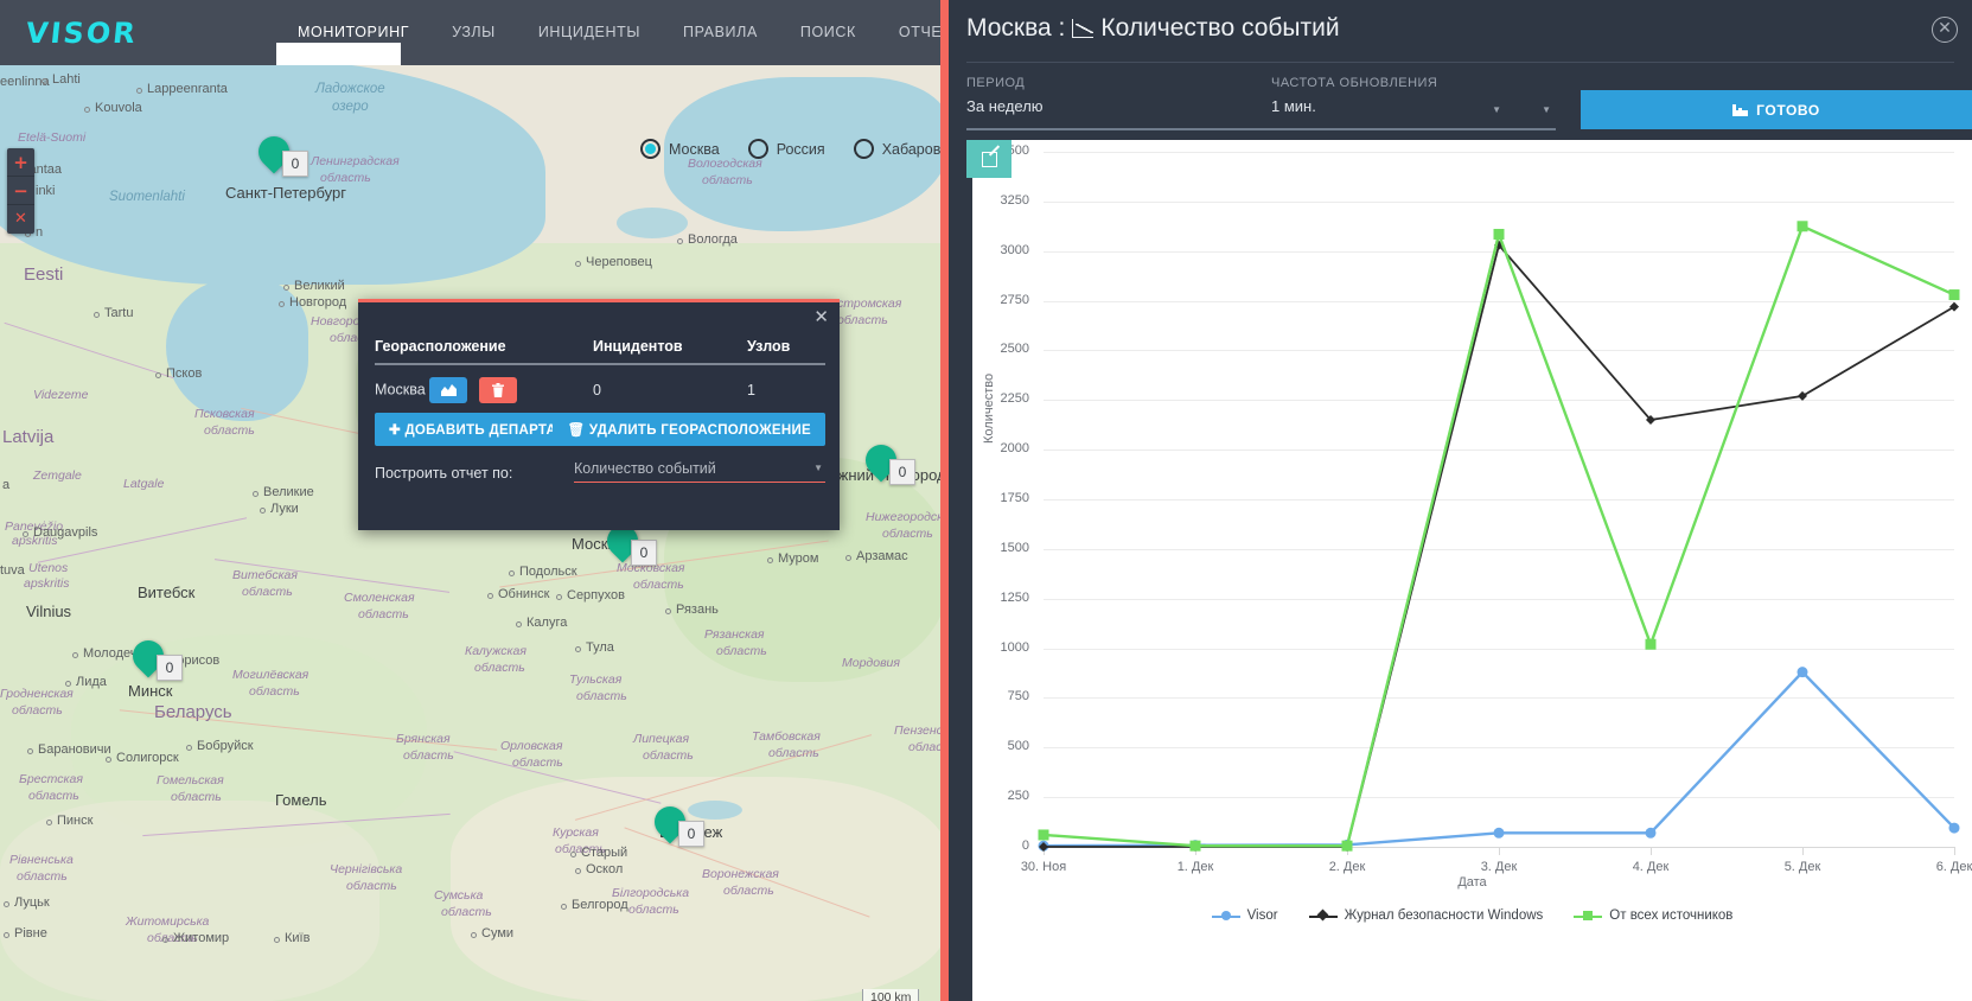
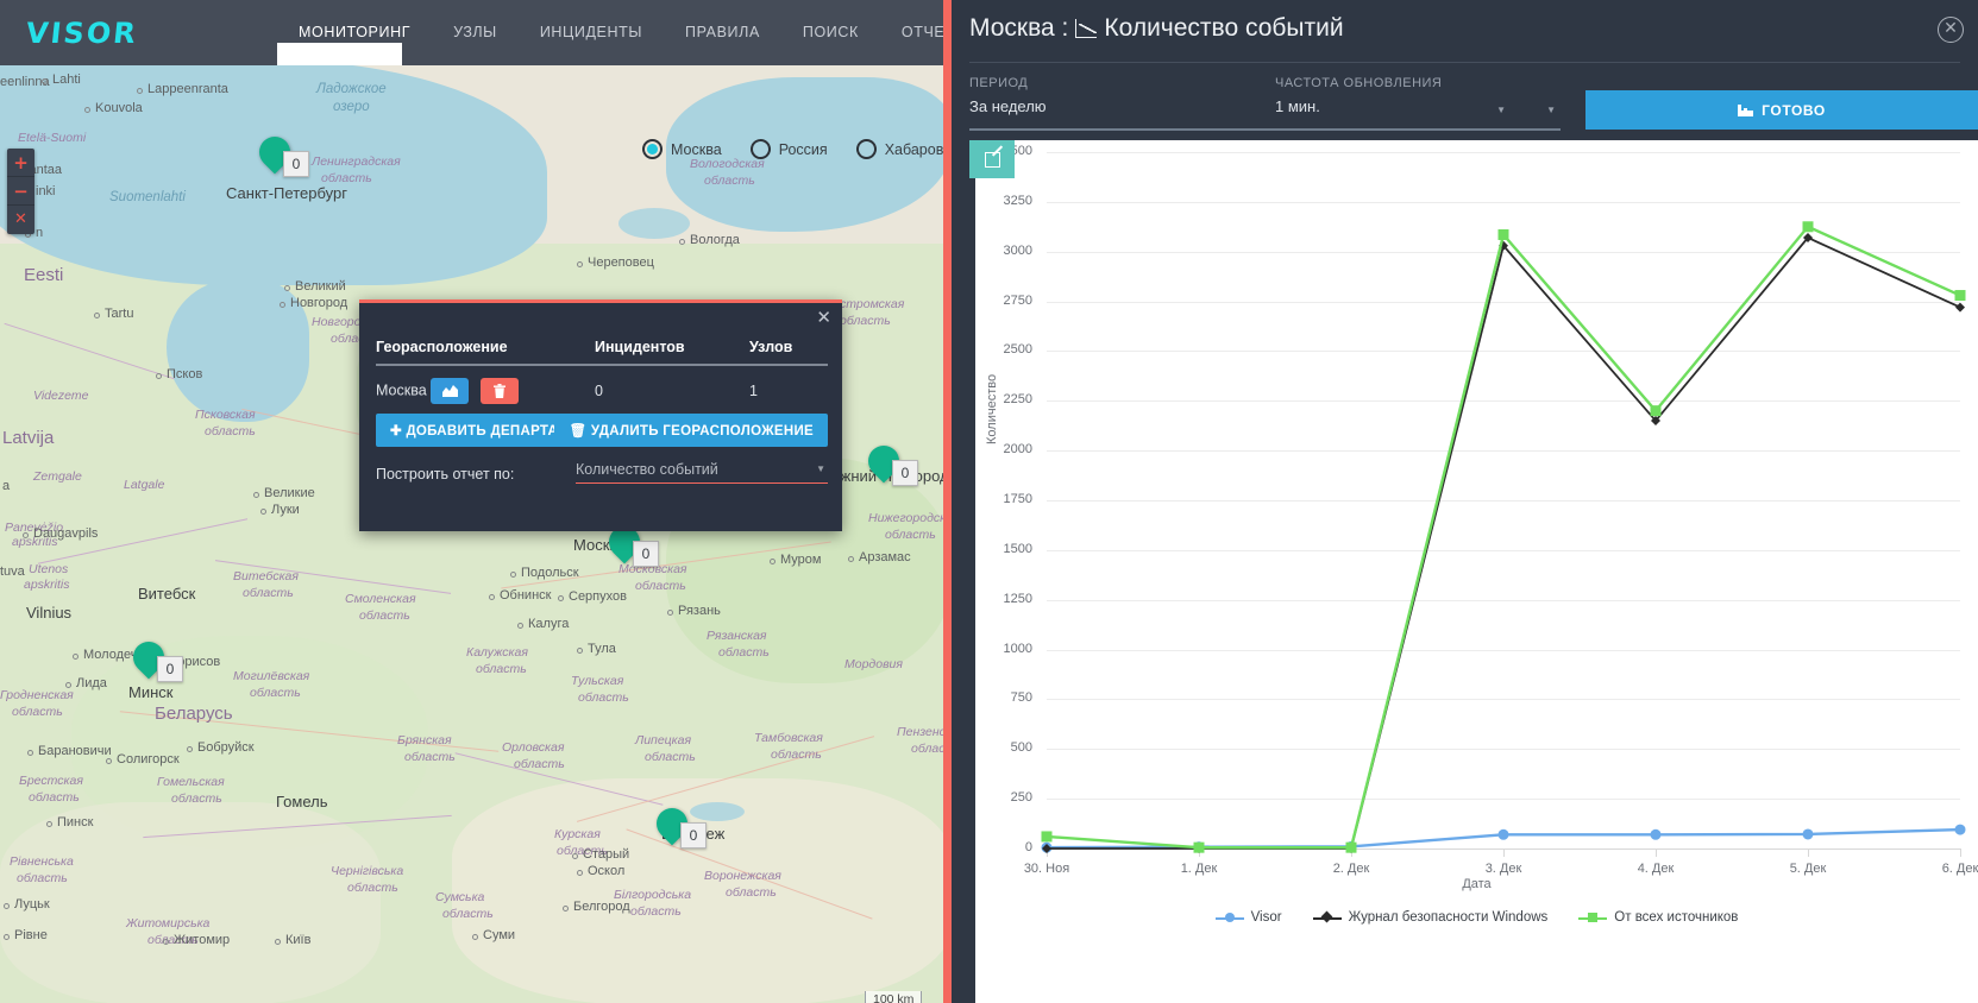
От всех источников/4. Дек: 1020 -> 2200
Visor/5. Дек: 880 -> 70
Журнал безопасности Windows/5. Дек: 2270 -> 3070
